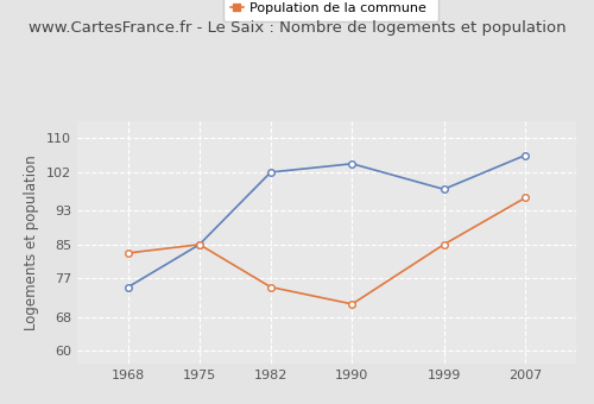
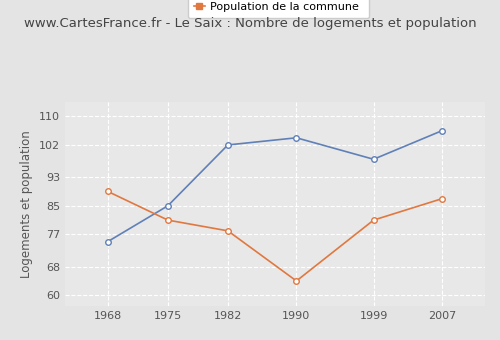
Population de la commune/1968: 83 -> 89
Population de la commune/1975: 85 -> 81
Population de la commune/1982: 75 -> 78
Population de la commune/1990: 71 -> 64
Population de la commune/1999: 85 -> 81
Population de la commune/2007: 96 -> 87
